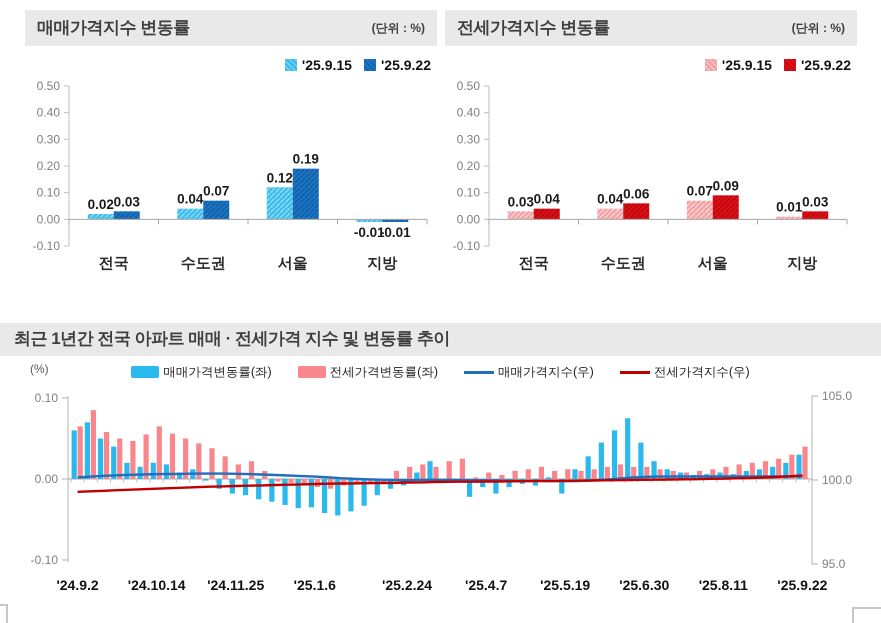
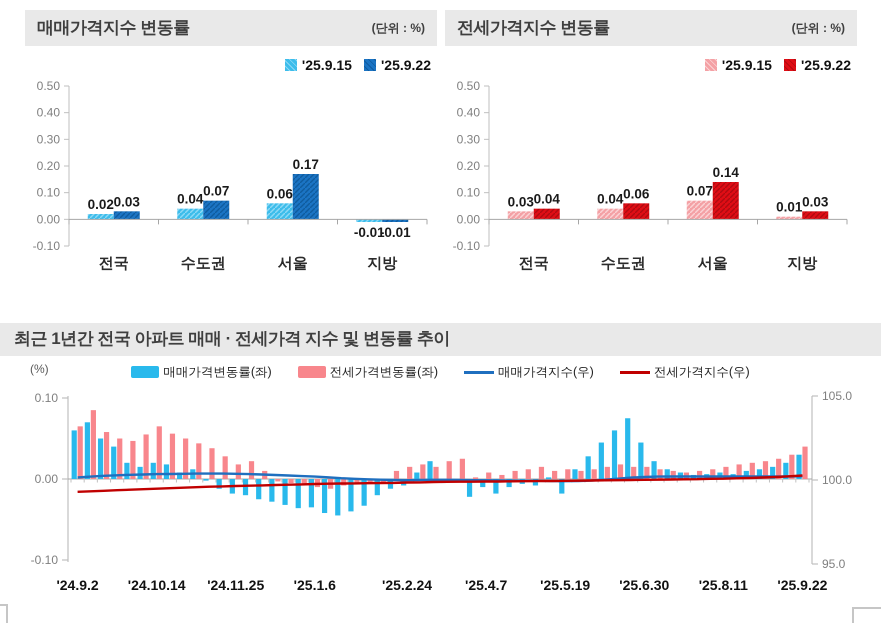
매매가격지수 변동률/'25.9.15/서울: 0.12 -> 0.06
매매가격지수 변동률/'25.9.22/서울: 0.19 -> 0.17
전세가격지수 변동률/'25.9.22/서울: 0.09 -> 0.14
